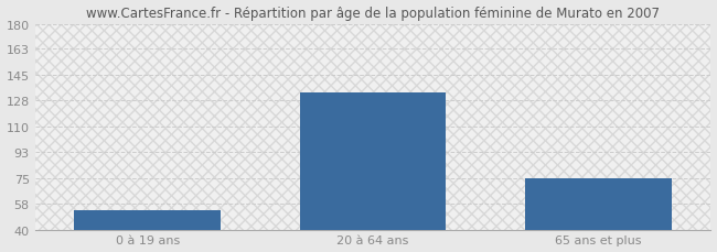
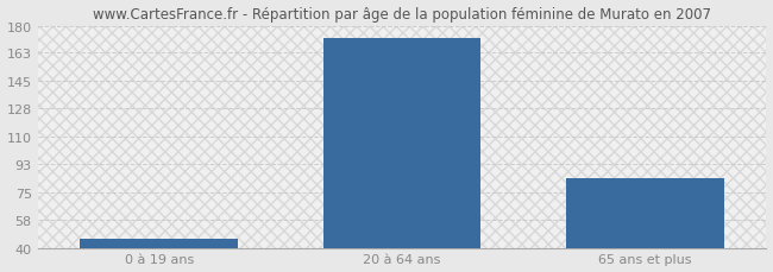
0 à 19 ans: 53 -> 46
20 à 64 ans: 133 -> 172
65 ans et plus: 75 -> 84
